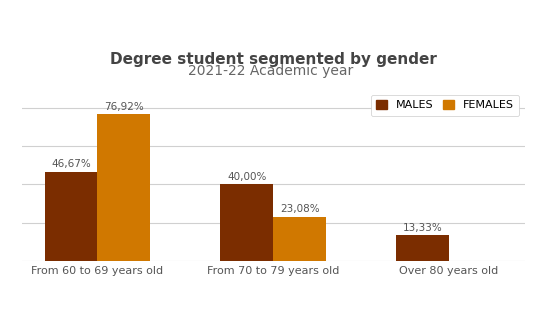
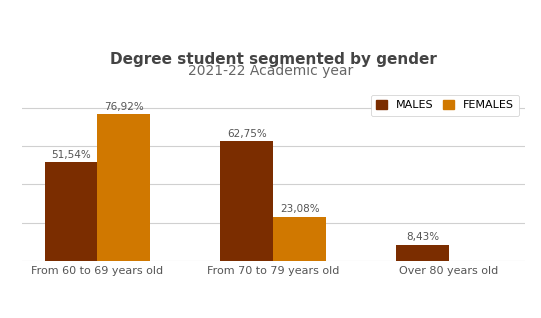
MALES/From 60 to 69 years old: 46,67% -> 51,54%
MALES/From 70 to 79 years old: 40,00% -> 62,75%
MALES/Over 80 years old: 13,33% -> 8,43%
